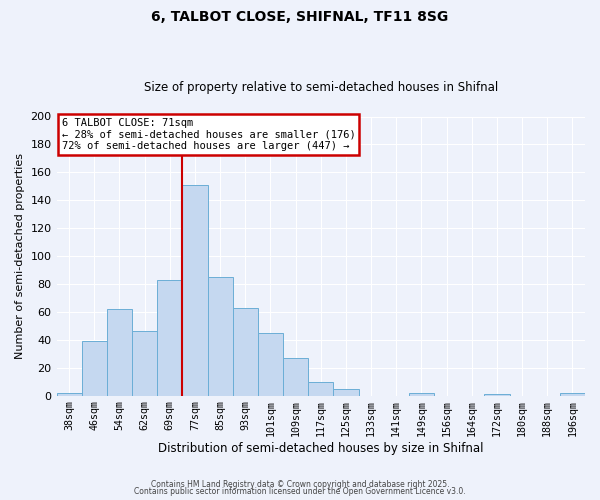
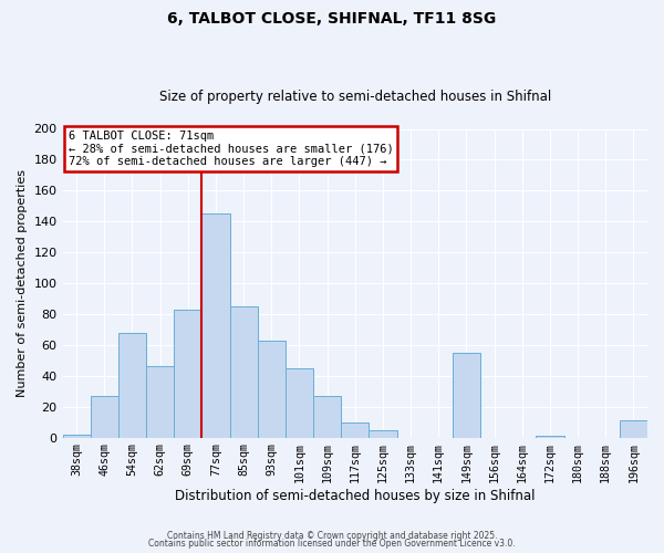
46sqm: 39 -> 27
54sqm: 62 -> 68
77sqm: 151 -> 145
149sqm: 2 -> 55
196sqm: 2 -> 11
